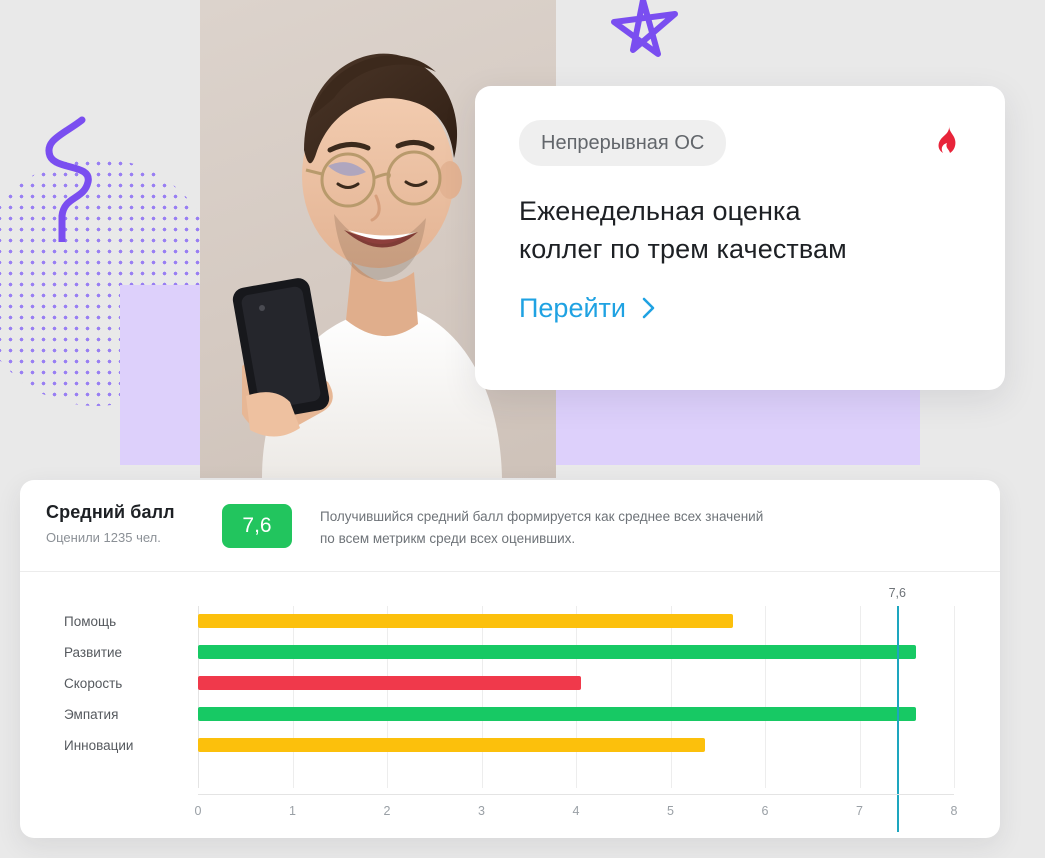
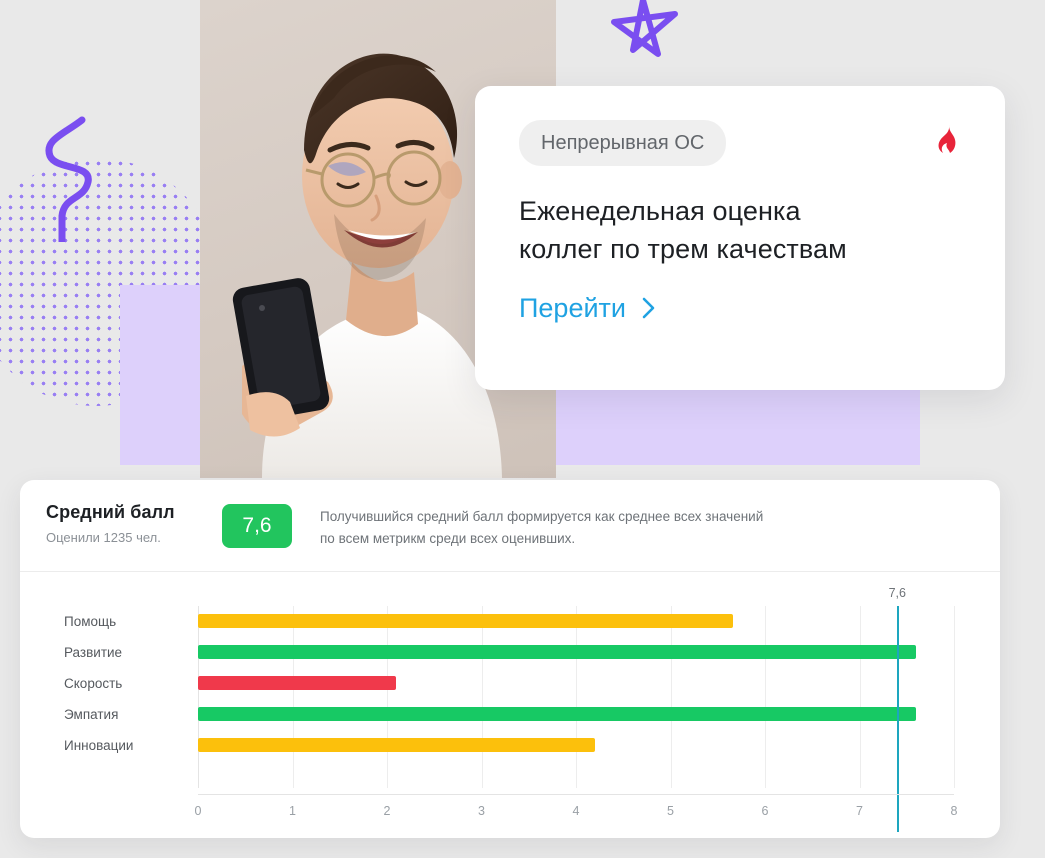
Скорость: 4.0 -> 2.1
Инновации: 5.4 -> 4.2
